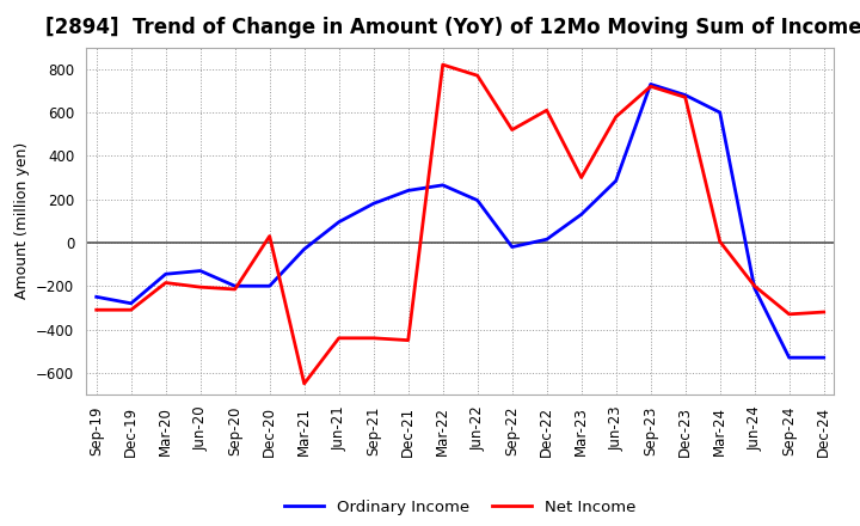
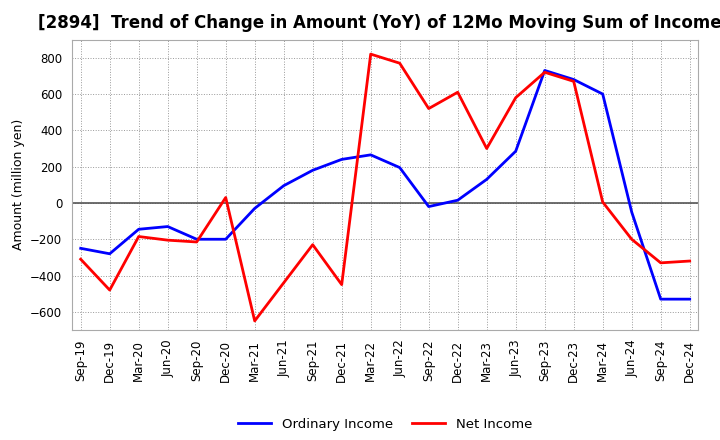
Net Income/Dec-19: -310 -> -480
Net Income/Sep-21: -440 -> -230
Ordinary Income/Jun-24: -210 -> -50
